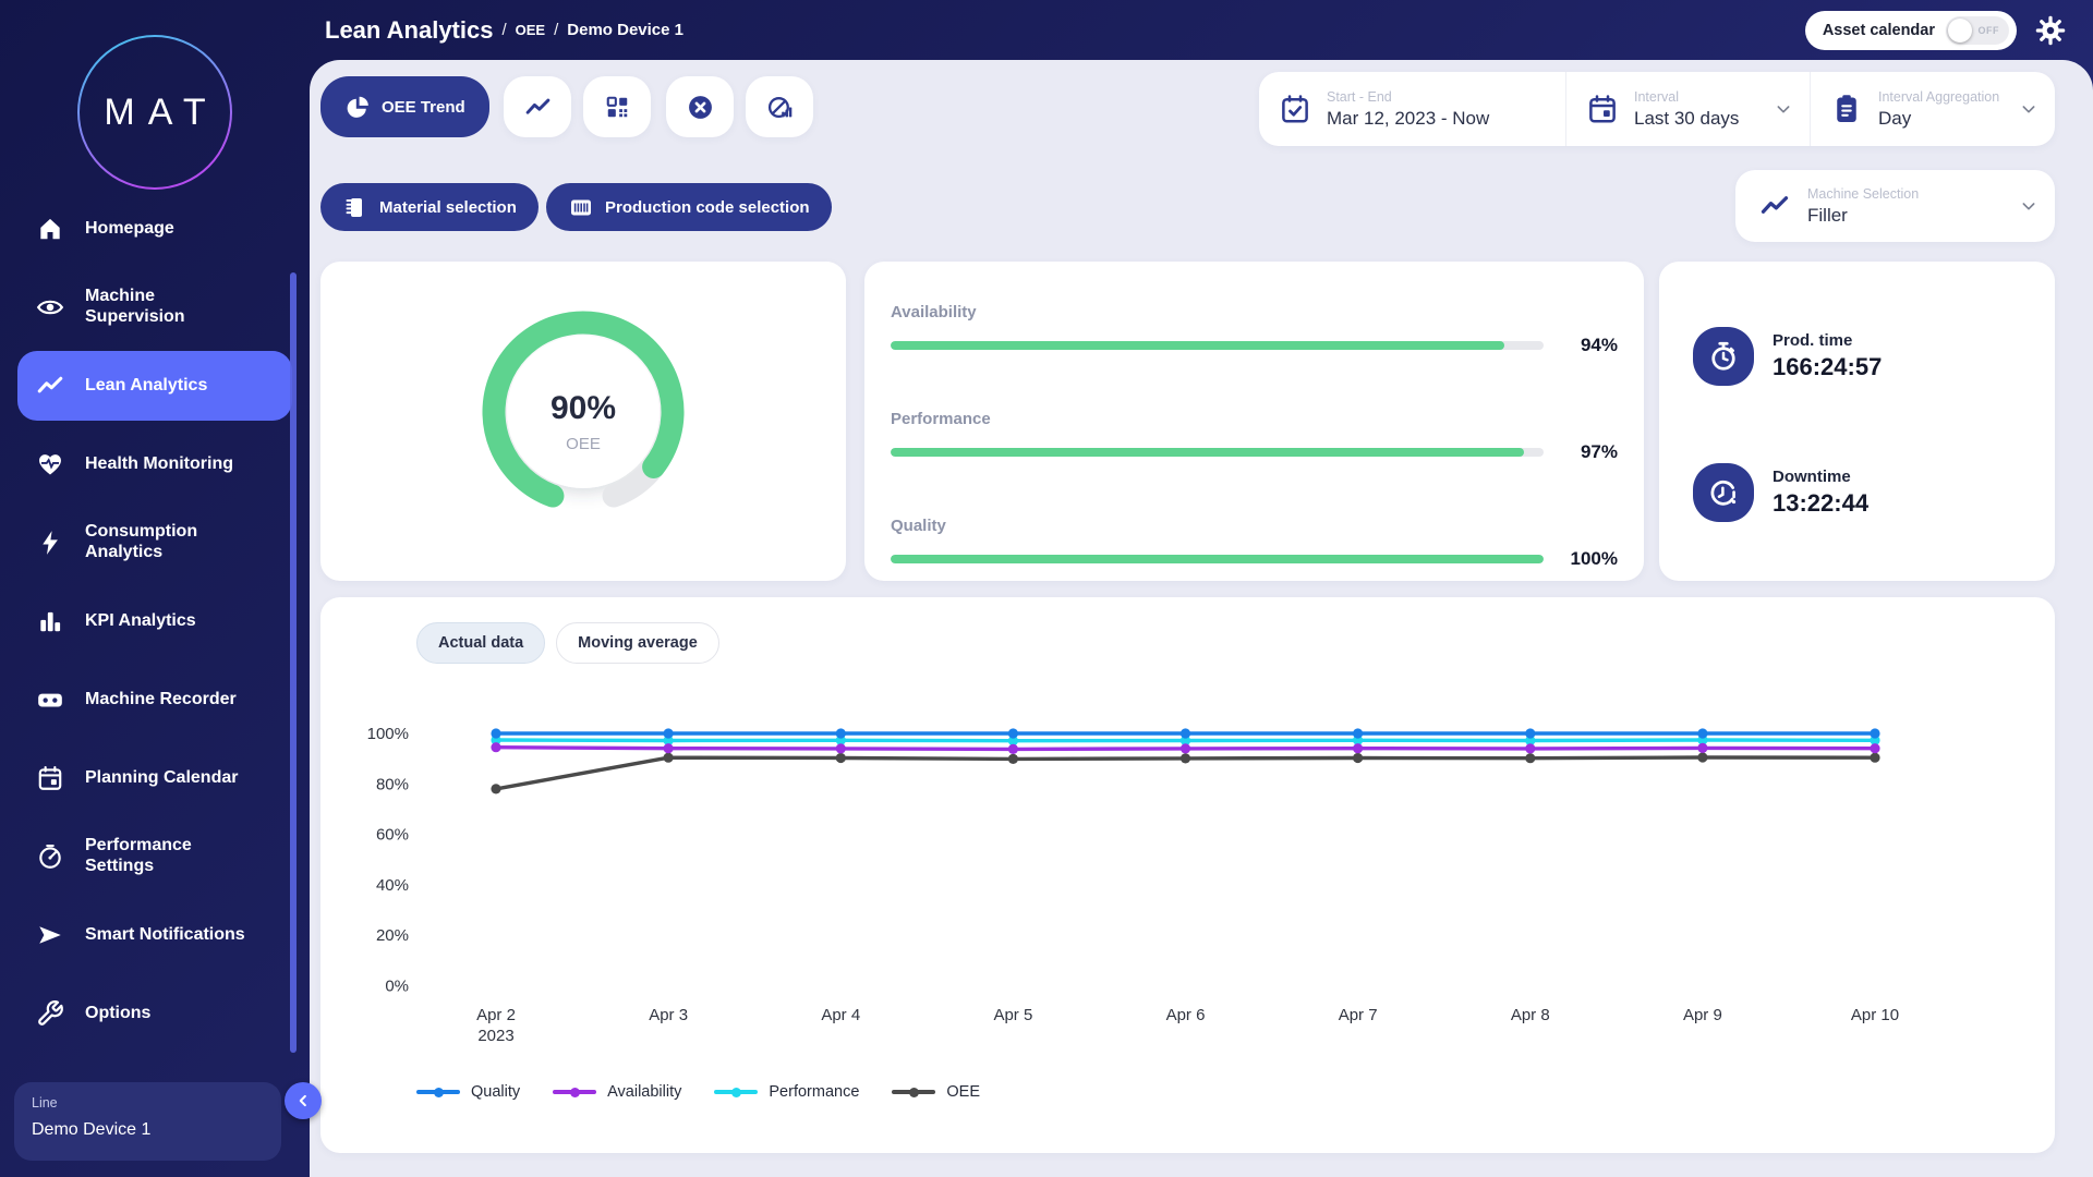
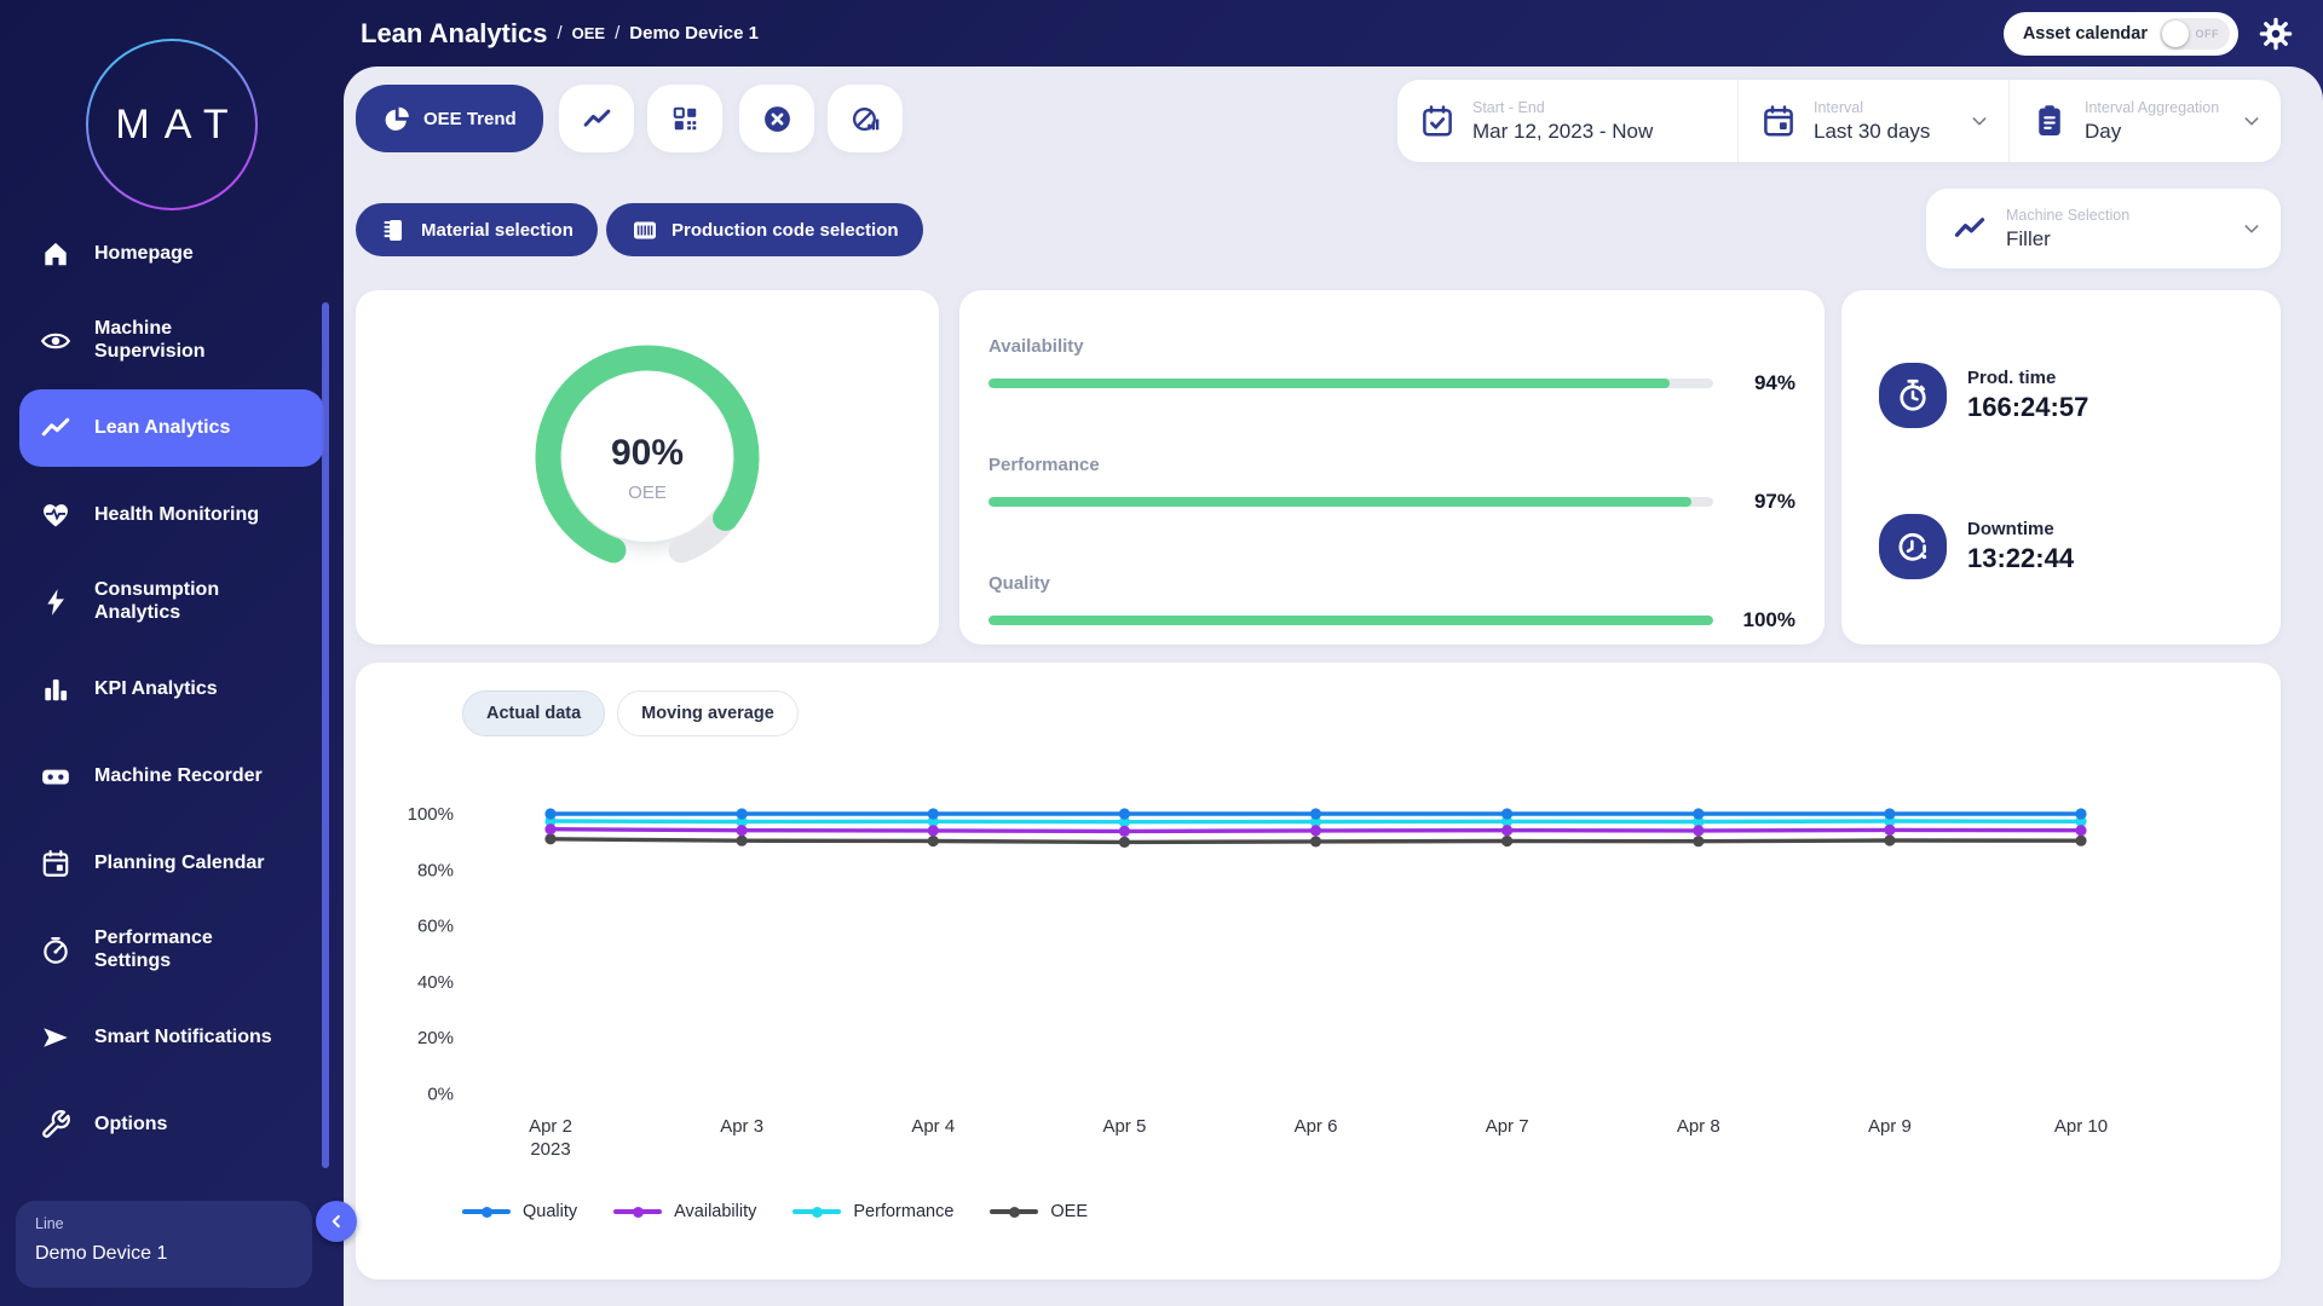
OEE/Apr 2: 78% -> 91%
